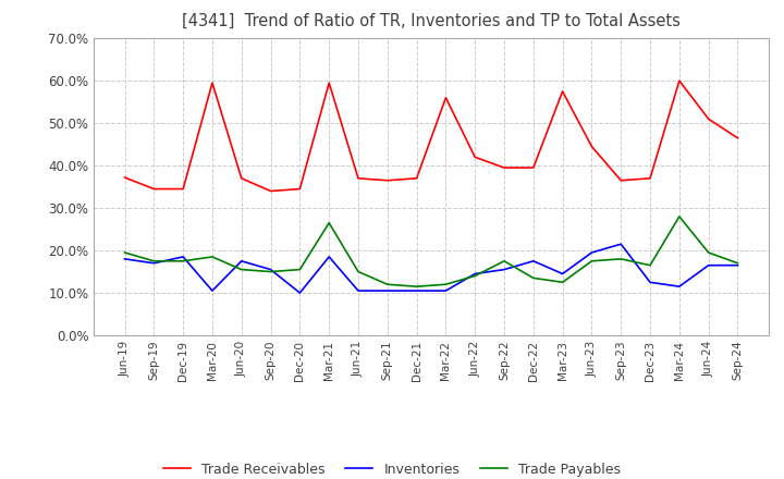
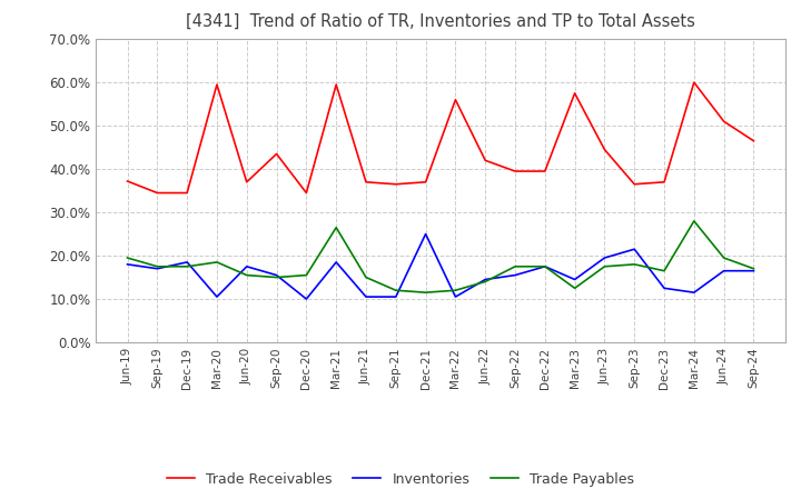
Trade Receivables/Sep-20: 34.0% -> 43.5%
Inventories/Dec-21: 10.5% -> 25.0%
Trade Payables/Dec-22: 13.5% -> 17.5%
